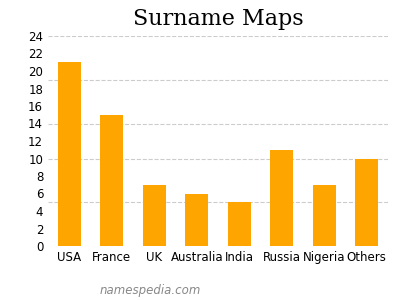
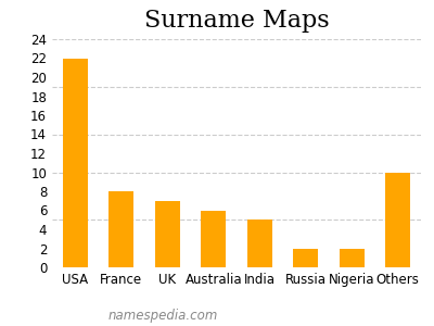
USA: 21 -> 22
France: 15 -> 8
Russia: 11 -> 2
Nigeria: 7 -> 2
